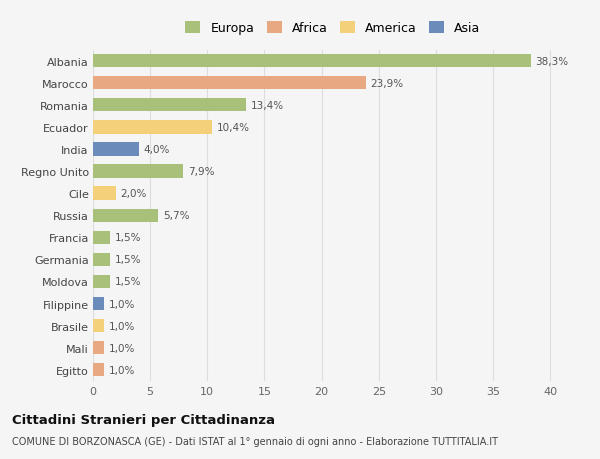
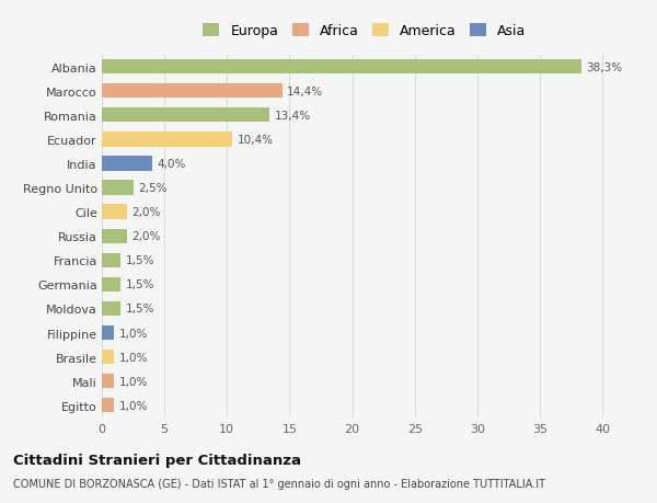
Marocco: 23,9% -> 14,4%
Regno Unito: 7,9% -> 2,5%
Russia: 5,7% -> 2,0%
